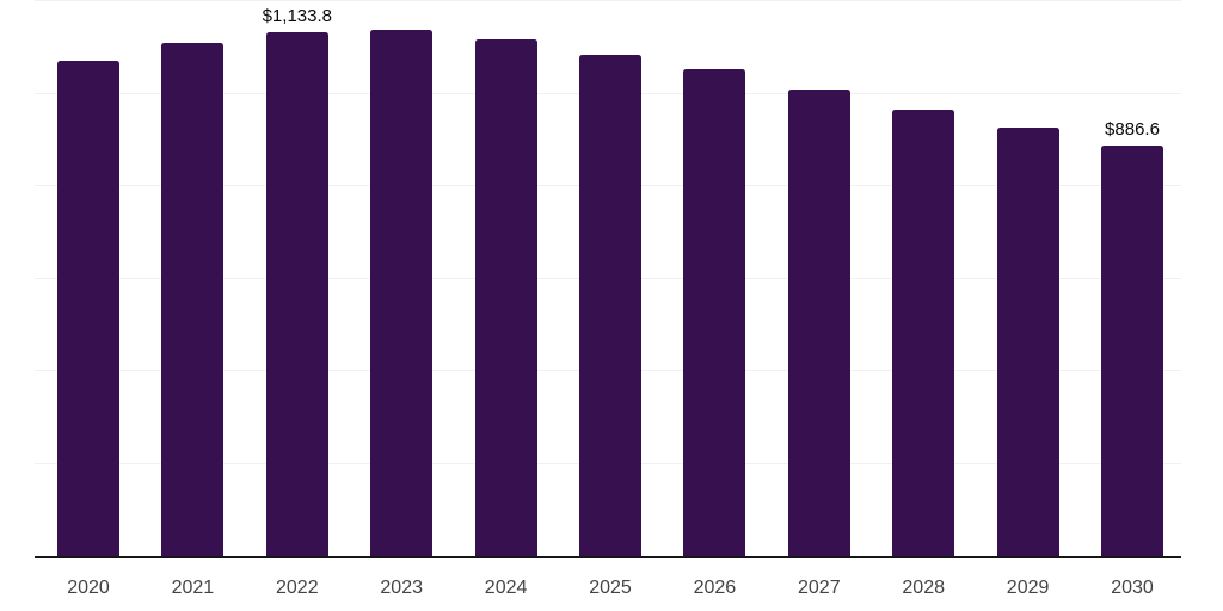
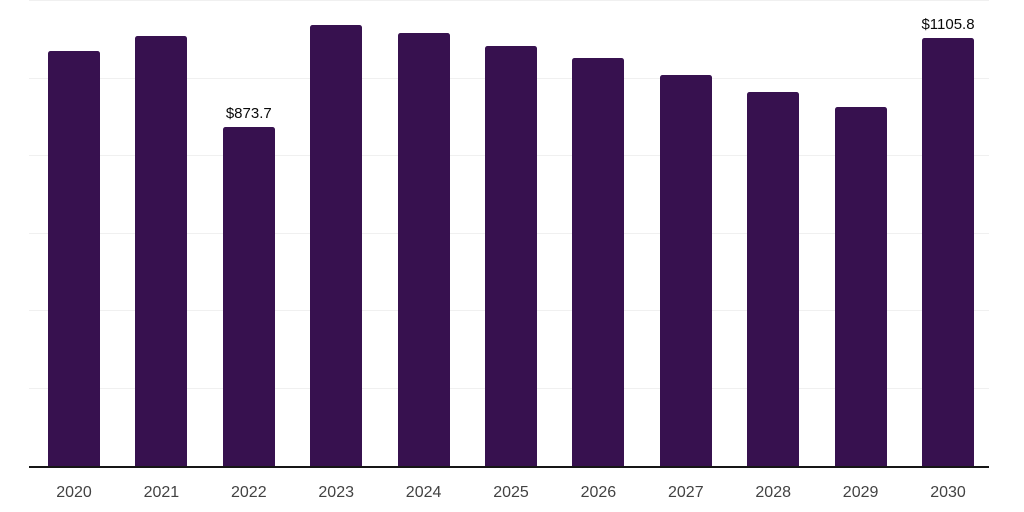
2022: $1,133.8 -> $873.7
2030: $886.6 -> $1105.8
